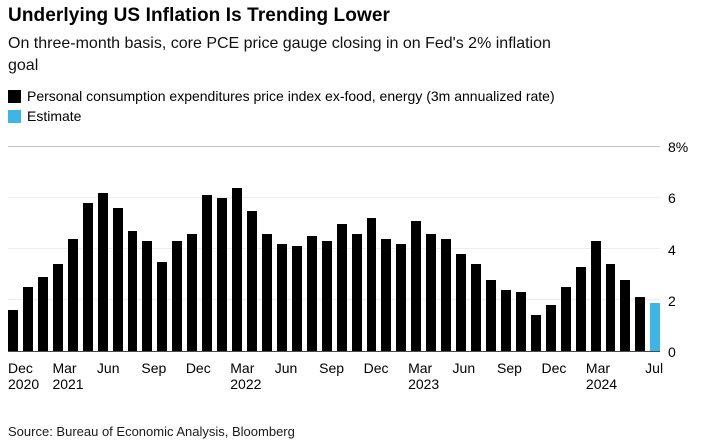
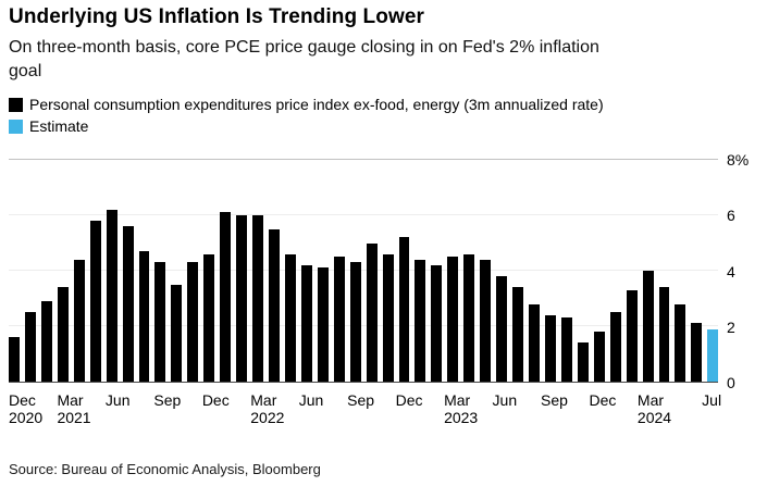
Mar 2022: 6.4% -> 6.0%
Mar 2023: 5.1% -> 4.5%
Mar 2024: 4.3% -> 4.0%
